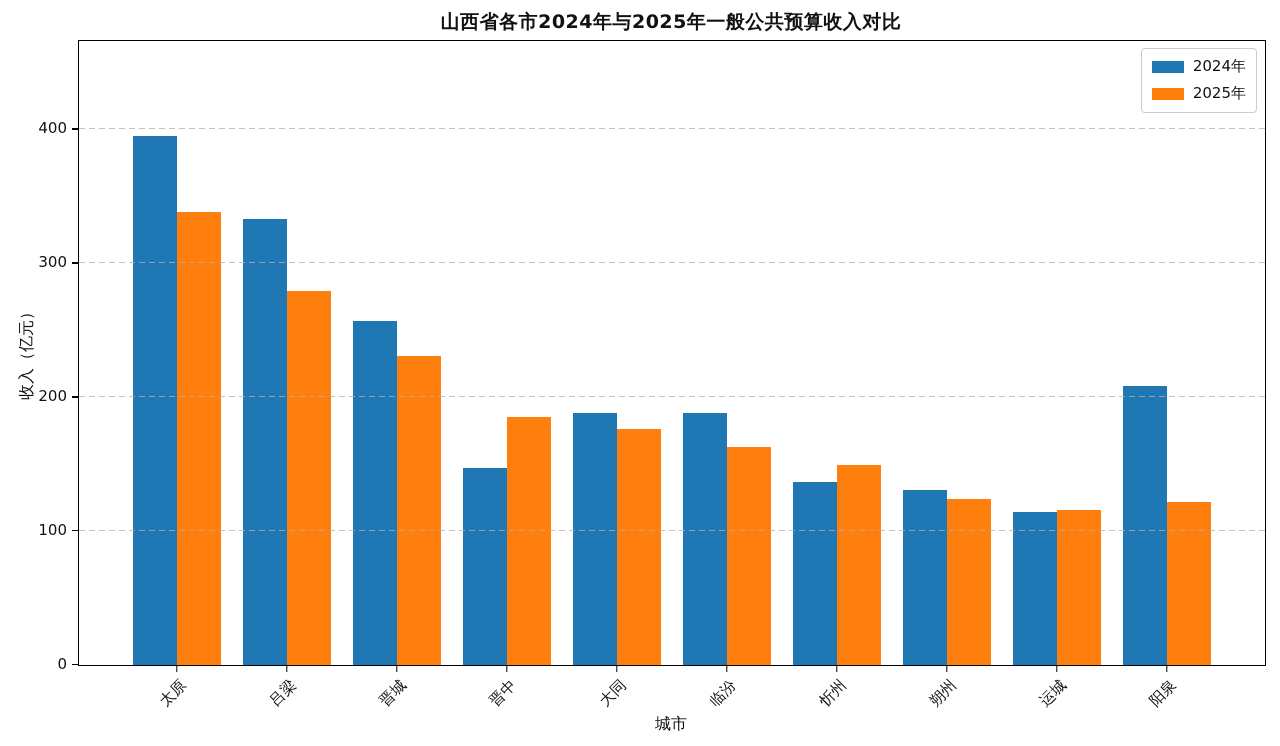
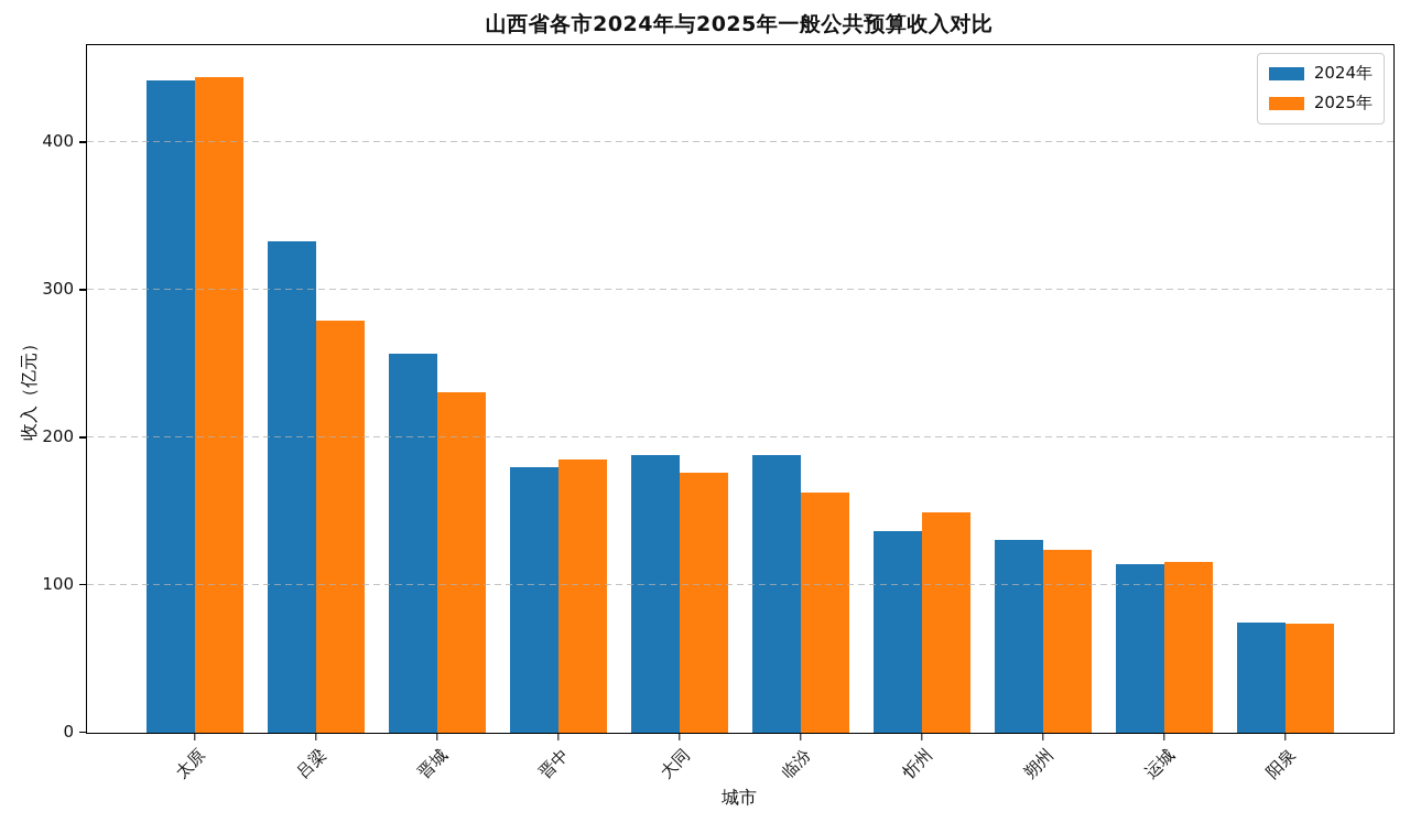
2024年/太原: 395 -> 442
2025年/太原: 338 -> 444
2024年/晋中: 147 -> 180
2024年/阳泉: 208 -> 75
2025年/阳泉: 122 -> 74
